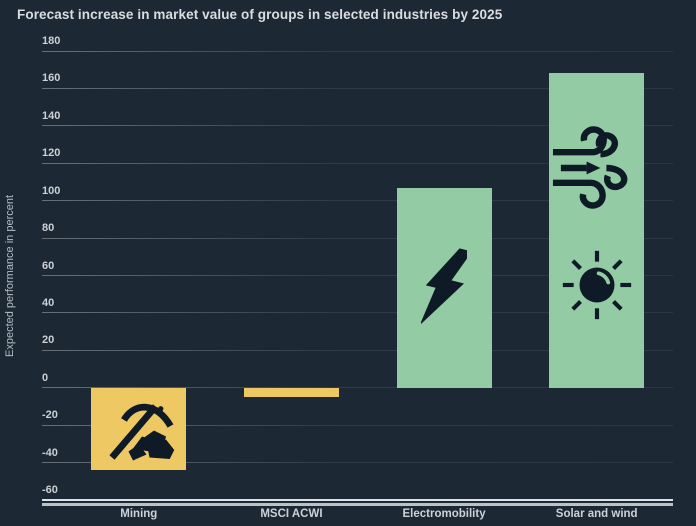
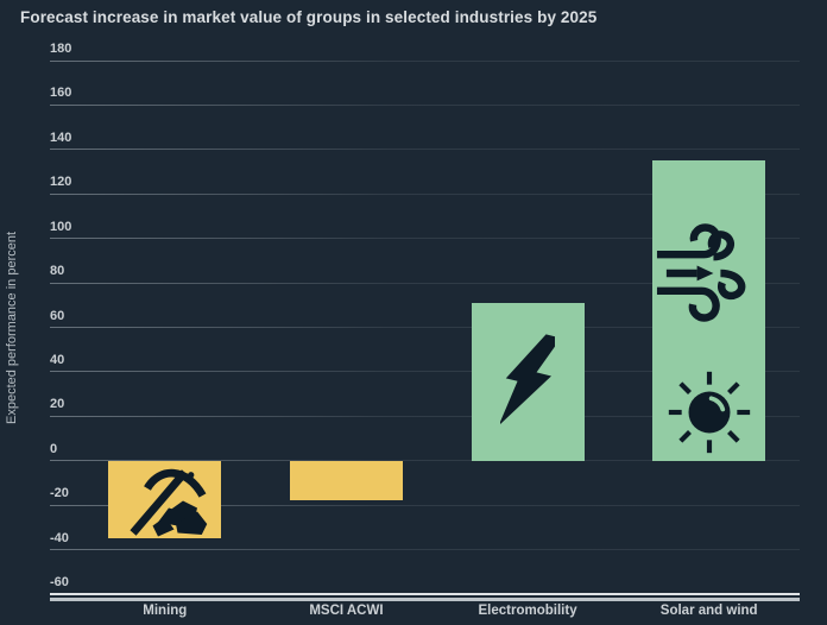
Mining: -44 -> -35
MSCI ACWI: -5 -> -18
Electromobility: 107 -> 71
Solar and wind: 168 -> 135
